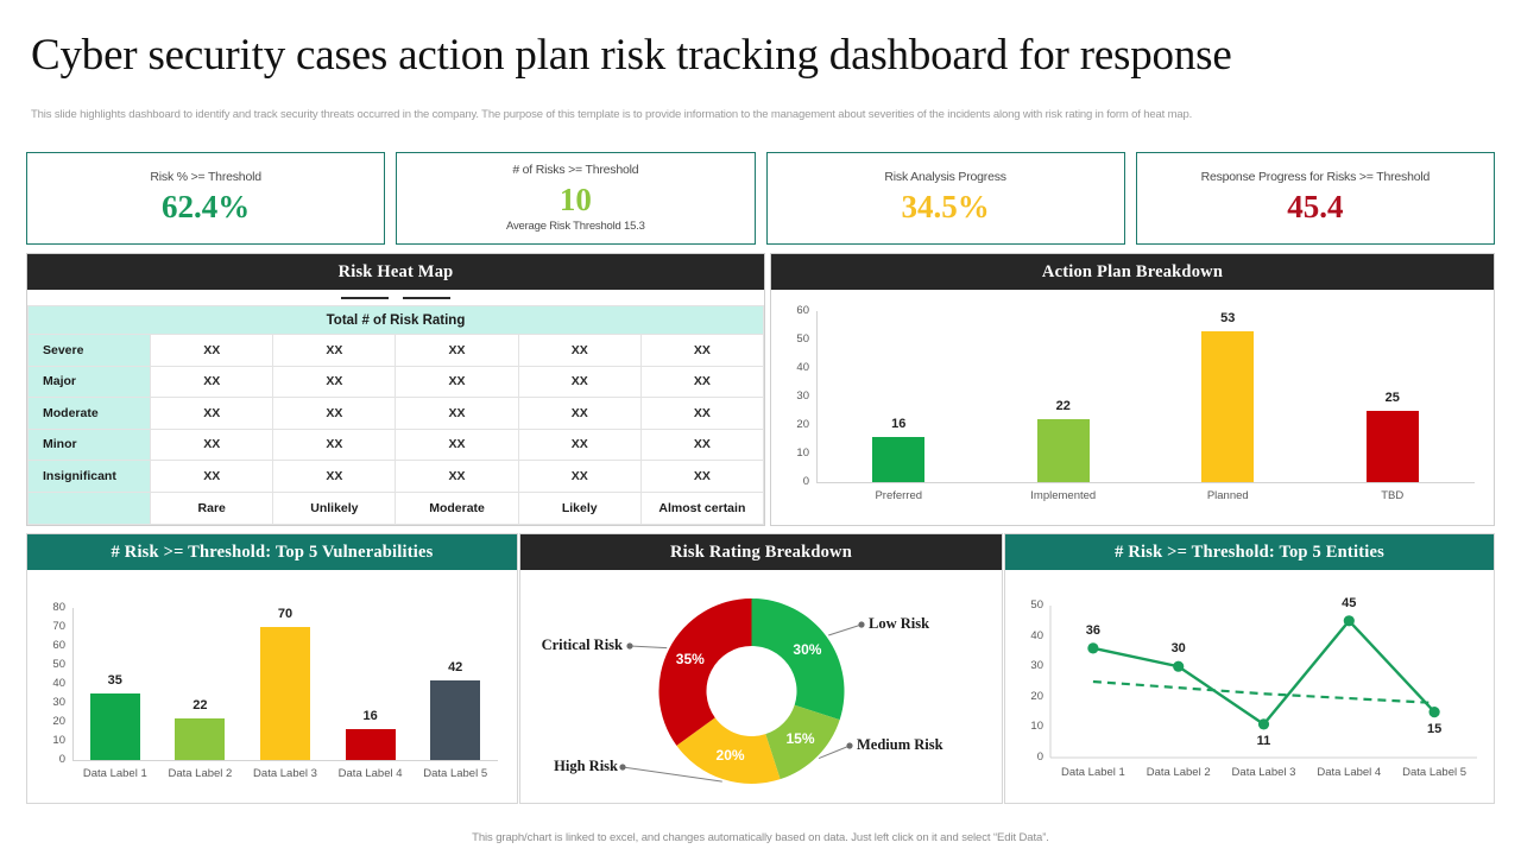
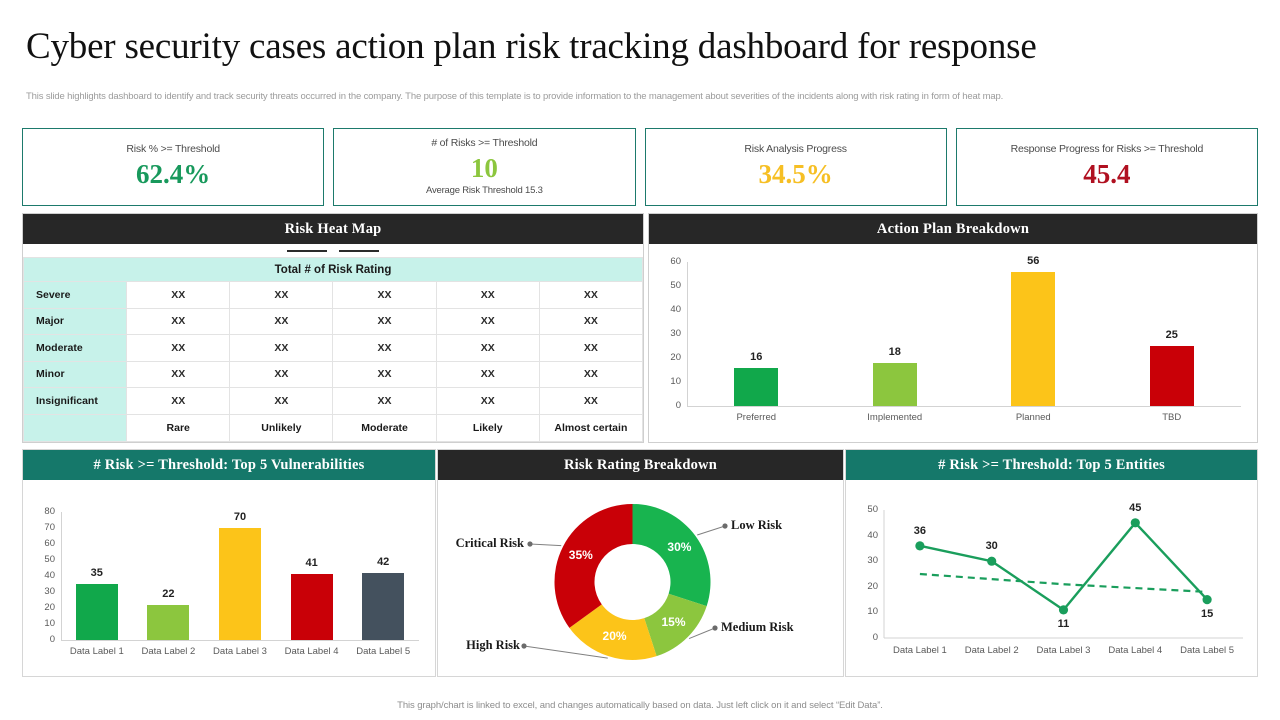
Action Plan Breakdown/Implemented: 22 -> 18
Action Plan Breakdown/Planned: 53 -> 56
# Risk >= Threshold: Top 5 Vulnerabilities/Data Label 4: 16 -> 41
